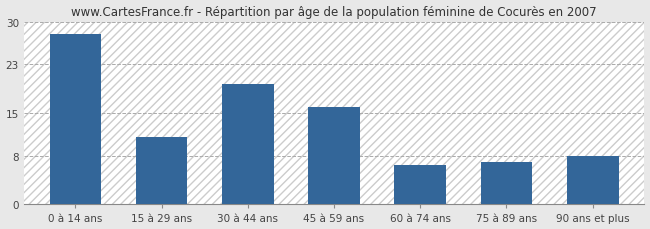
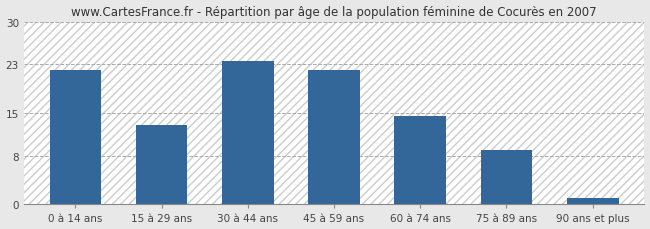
0 à 14 ans: 28.0 -> 22.0
15 à 29 ans: 11.0 -> 13.0
30 à 44 ans: 19.8 -> 23.5
45 à 59 ans: 16.0 -> 22.0
60 à 74 ans: 6.4 -> 14.5
75 à 89 ans: 7.0 -> 9.0
90 ans et plus: 8.0 -> 1.0
